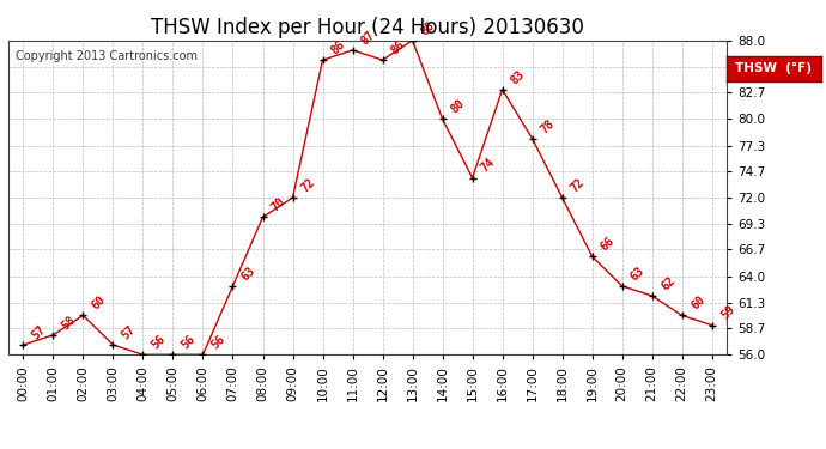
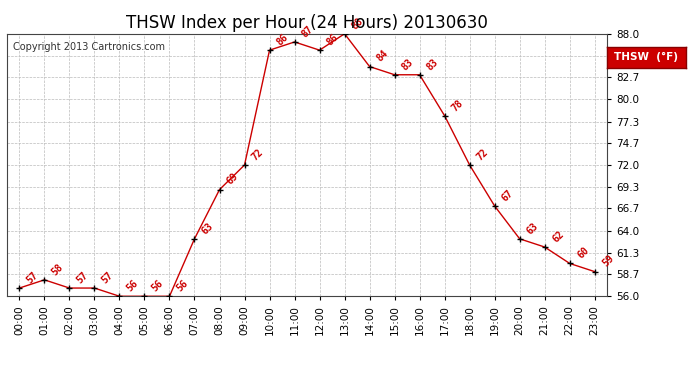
02:00: 60 -> 57
08:00: 70 -> 69
14:00: 80 -> 84
15:00: 74 -> 83
19:00: 66 -> 67
